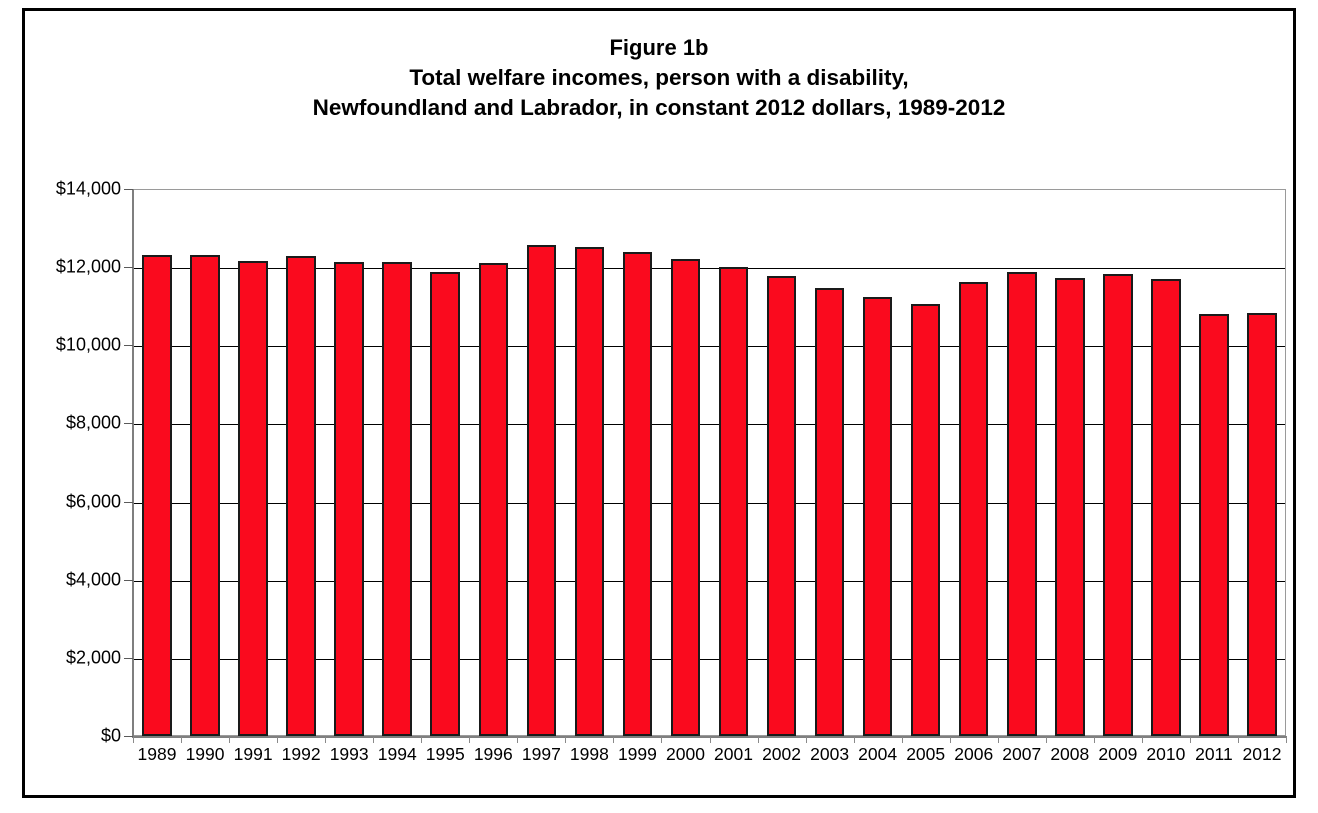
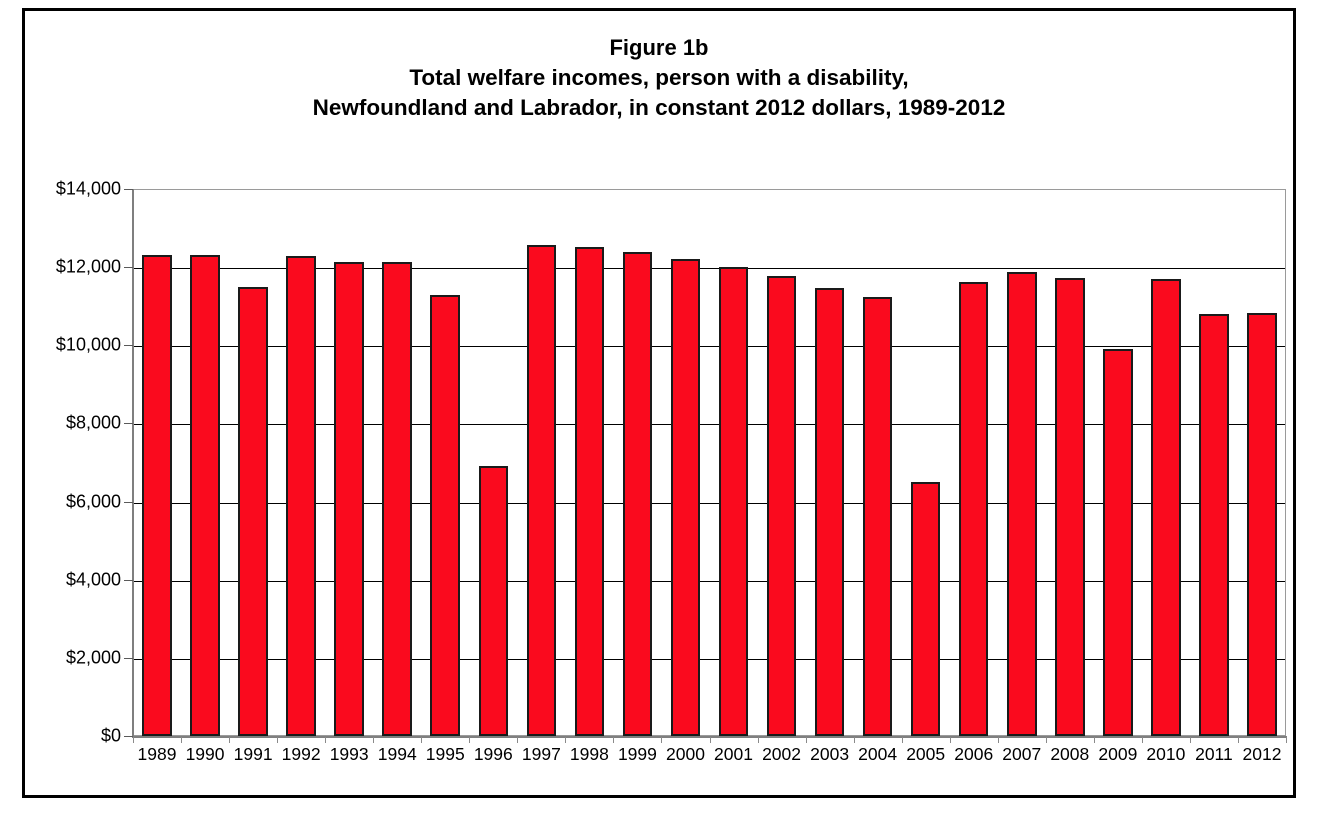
1991: $12200 -> $11500
1995: $11900 -> $11300
1996: $12100 -> $6900
2005: $11100 -> $6500
2009: $11800 -> $9900
